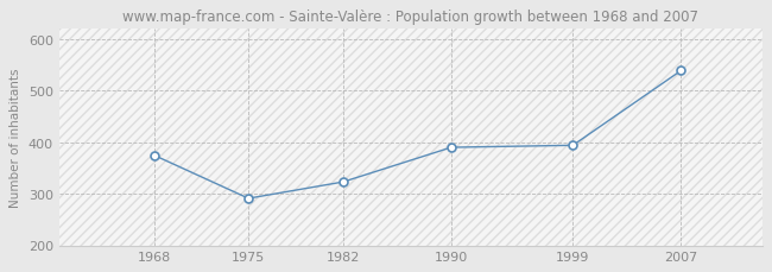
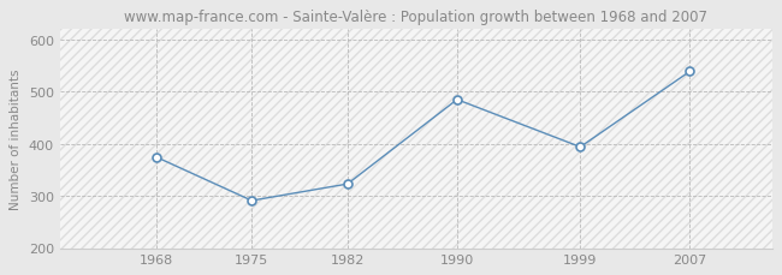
1990: 390 -> 485
